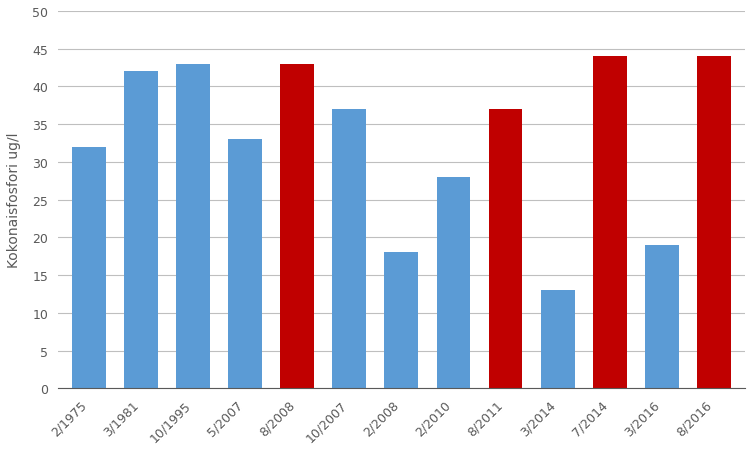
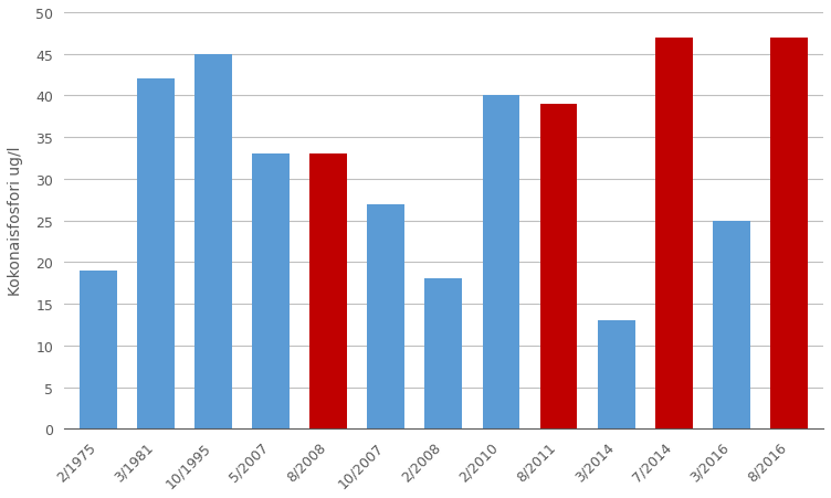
2/1975: 32 -> 19
10/1995: 43 -> 45
8/2008: 43 -> 33
10/2007: 37 -> 27
2/2010: 28 -> 40
8/2011: 37 -> 39
7/2014: 44 -> 47
3/2016: 19 -> 25
8/2016: 44 -> 47
